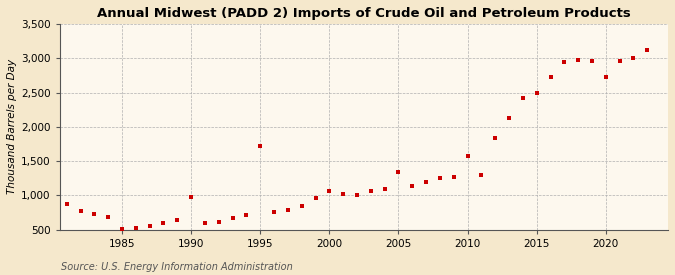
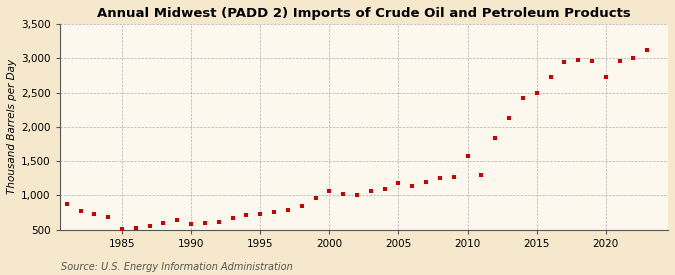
1990: 980 -> 590
1995: 1,720 -> 730
2005: 1,340 -> 1,180
